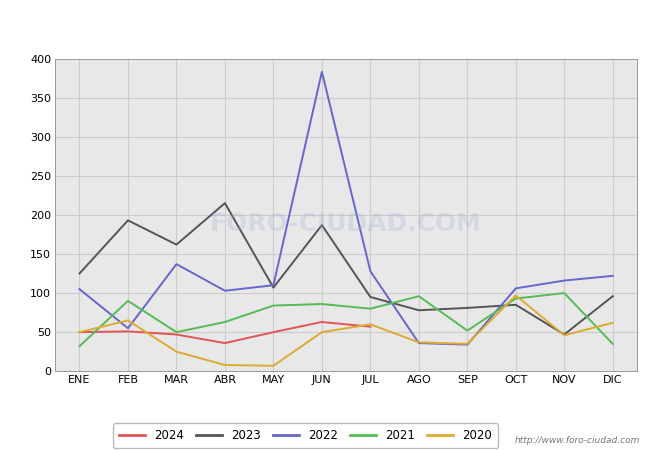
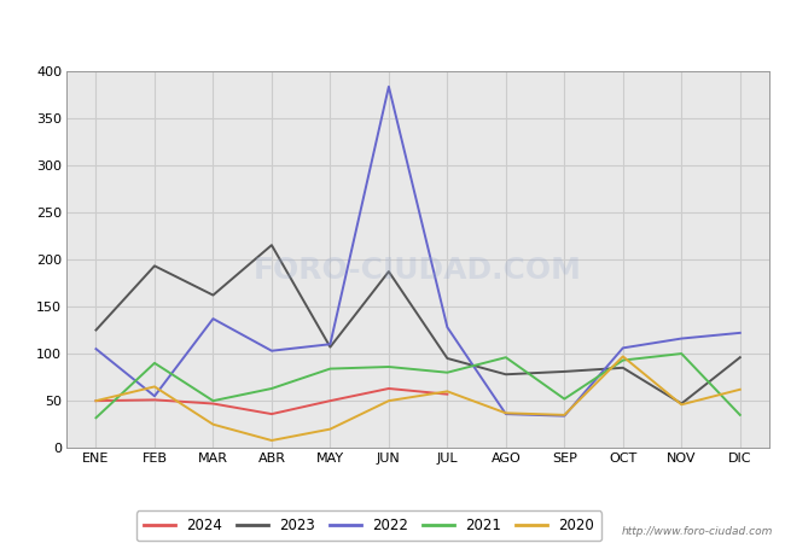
2020/MAY: 7 -> 20
